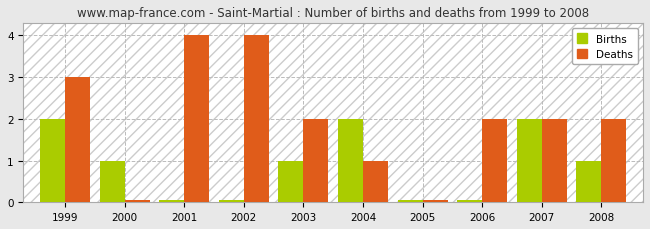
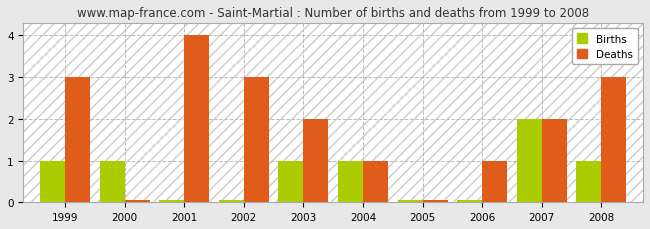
Births/1999: 2 -> 1
Deaths/2002: 4 -> 3
Births/2004: 2 -> 1
Deaths/2006: 2 -> 1
Deaths/2008: 2 -> 3
